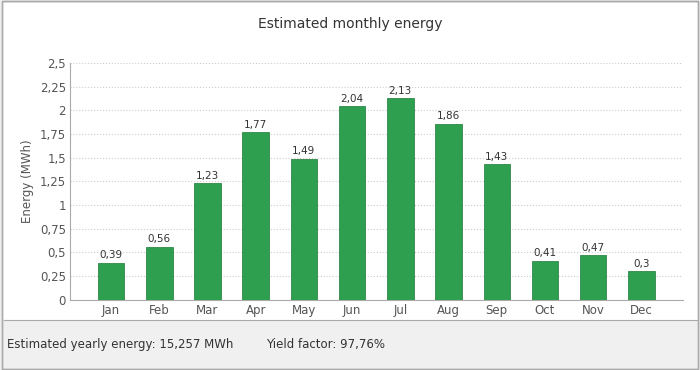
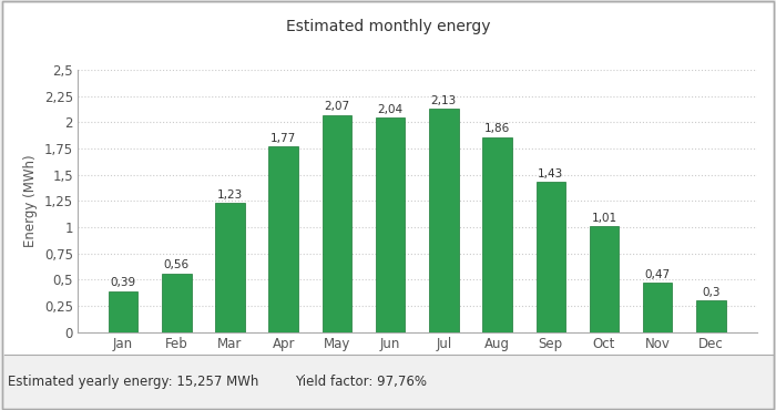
May: 1,49 -> 2,07
Oct: 0,41 -> 1,01
